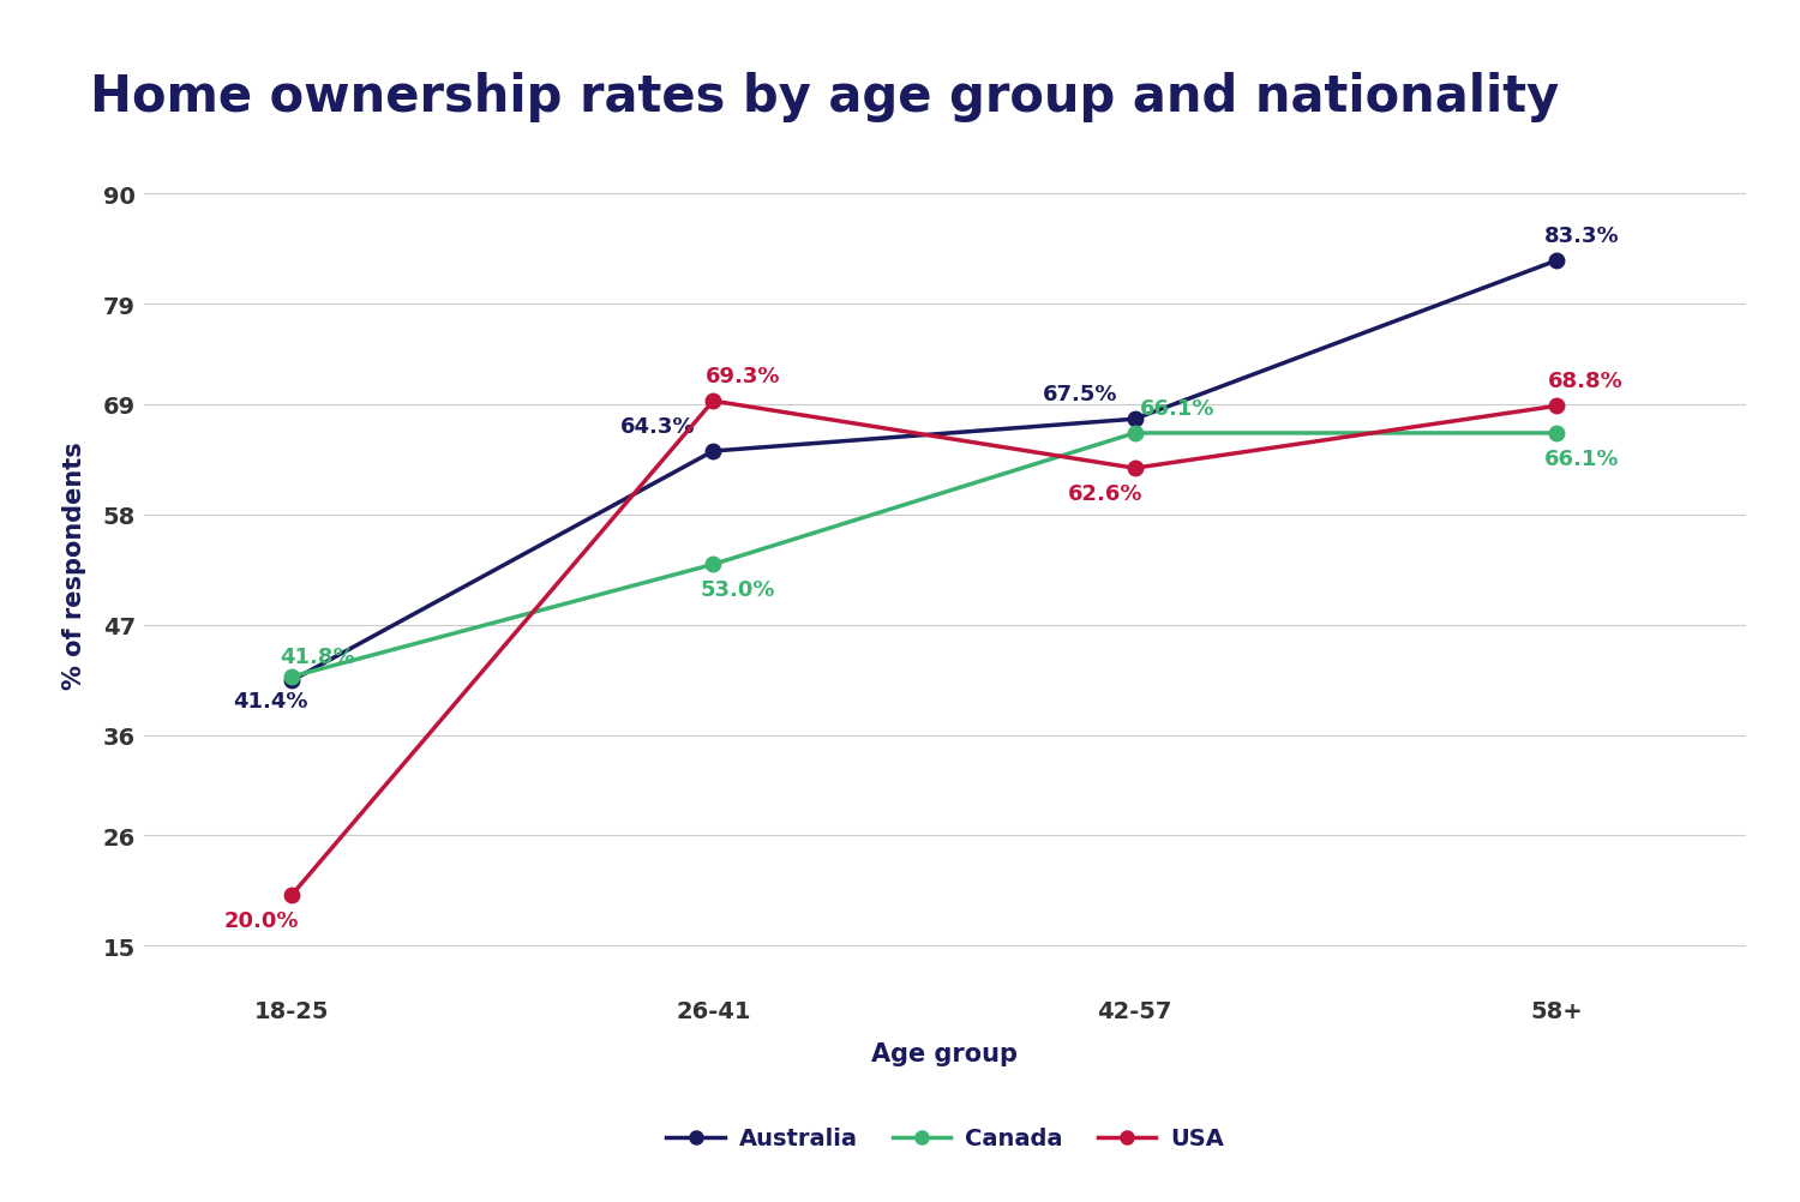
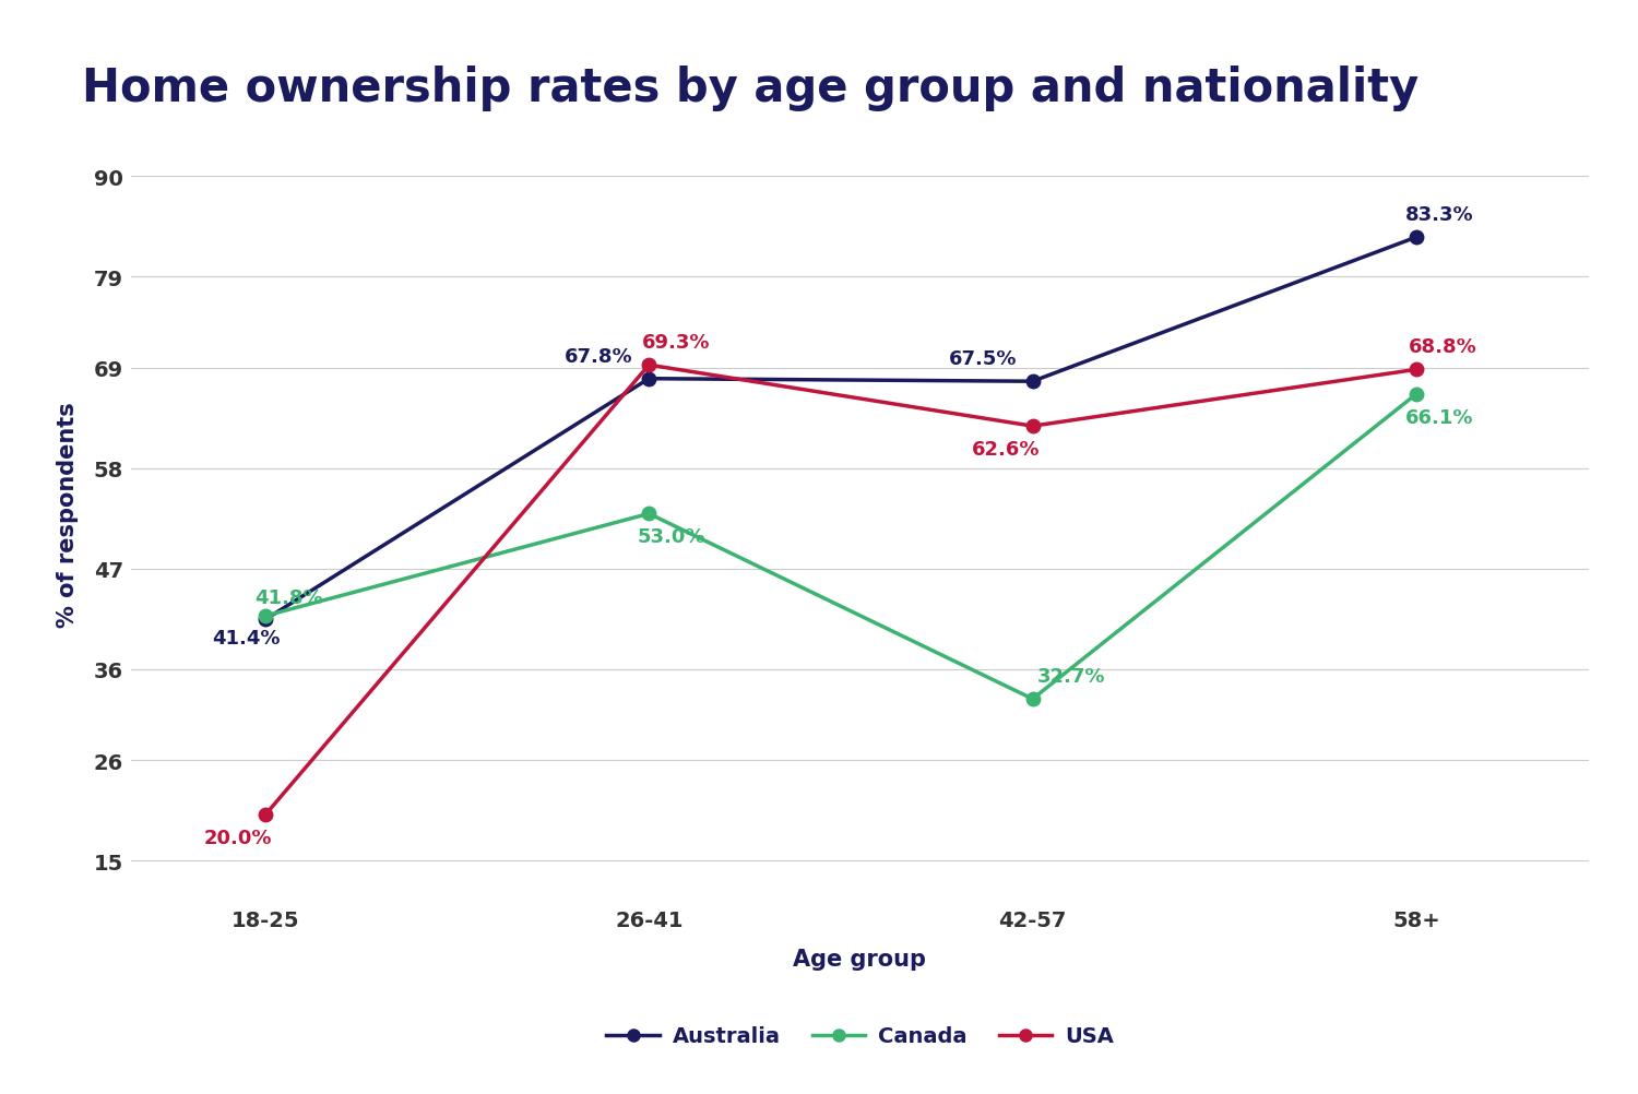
Australia/26-41: 64.3% -> 67.8%
Canada/42-57: 66.1% -> 32.7%
